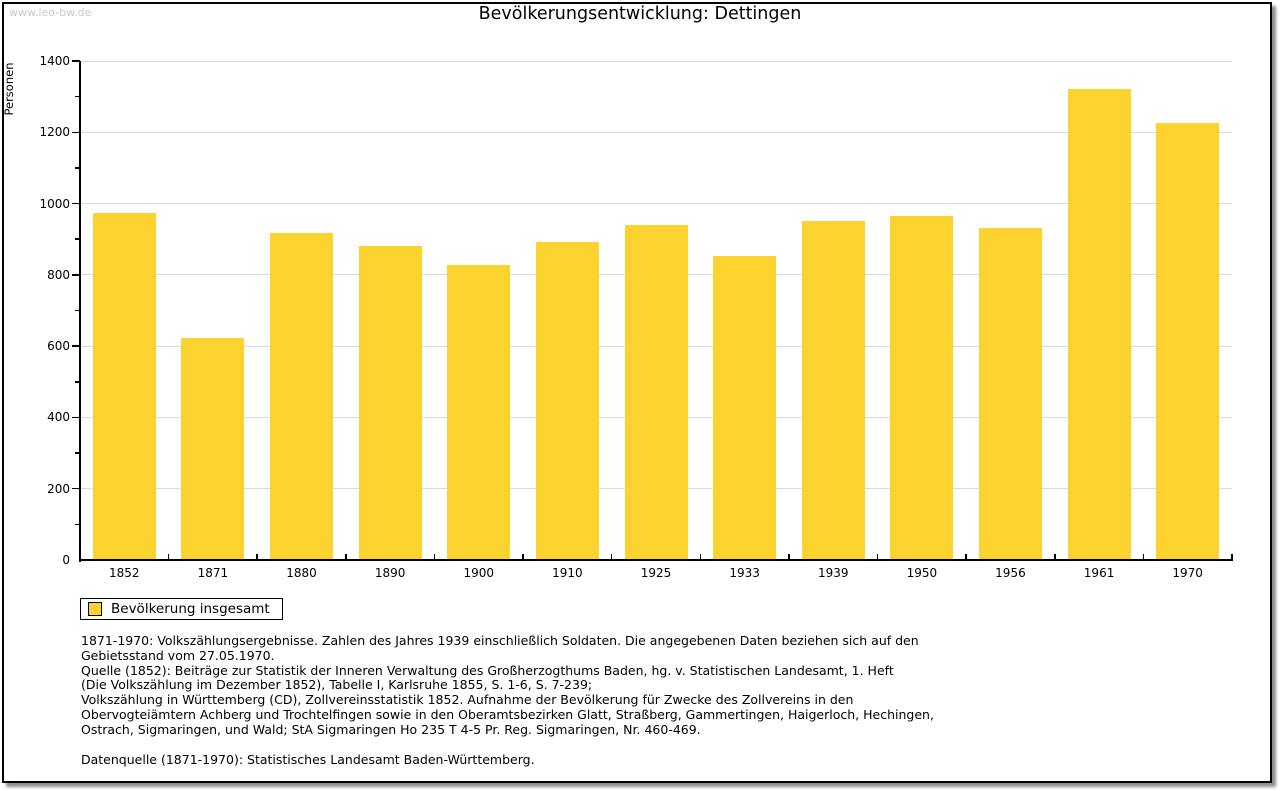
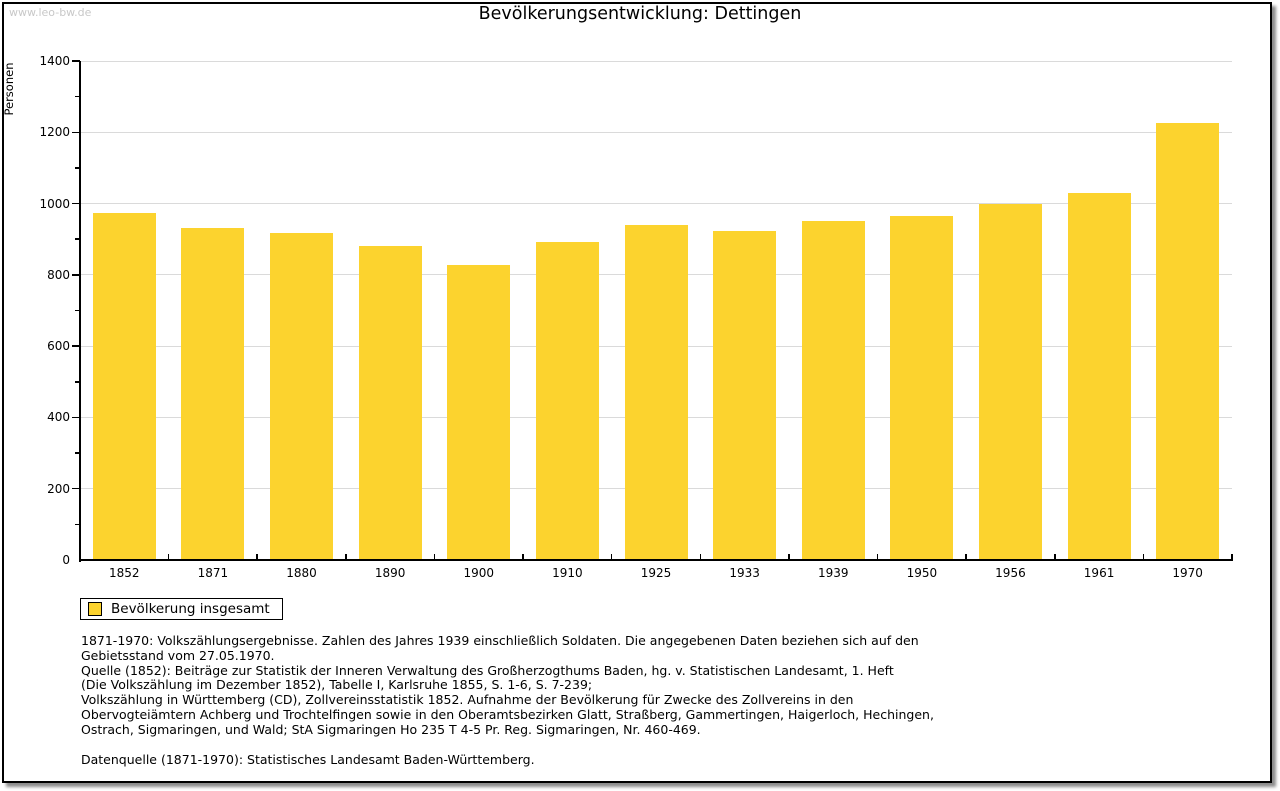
1871: 620 -> 930
1933: 850 -> 920
1956: 930 -> 1000
1961: 1320 -> 1030
